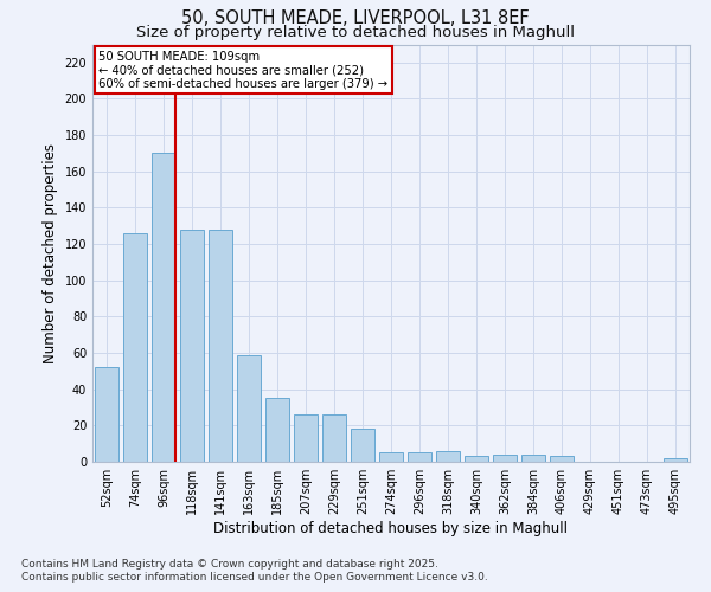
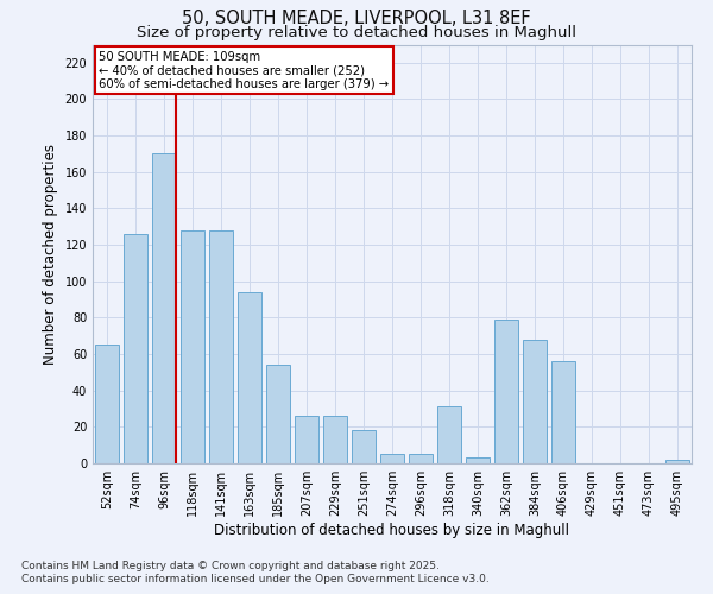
52sqm: 52 -> 65
163sqm: 59 -> 94
185sqm: 35 -> 54
318sqm: 6 -> 31
362sqm: 4 -> 79
384sqm: 4 -> 68
406sqm: 3 -> 56
